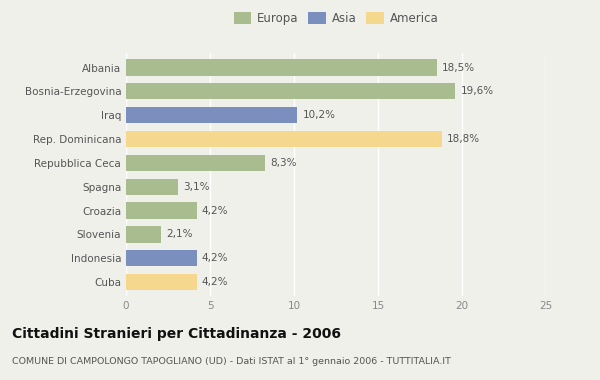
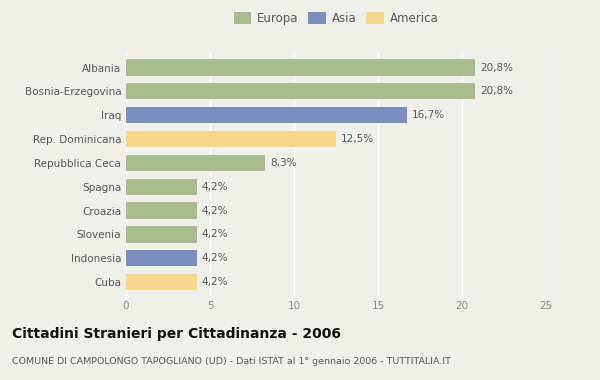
Albania: 18,5% -> 20,8%
Bosnia-Erzegovina: 19,6% -> 20,8%
Iraq: 10,2% -> 16,7%
Rep. Dominicana: 18,8% -> 12,5%
Spagna: 3,1% -> 4,2%
Slovenia: 2,1% -> 4,2%
